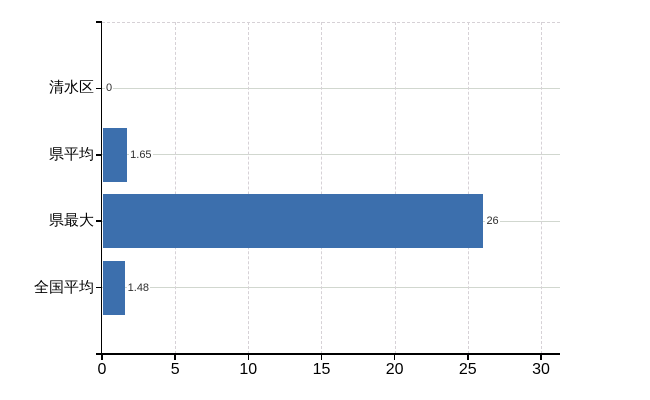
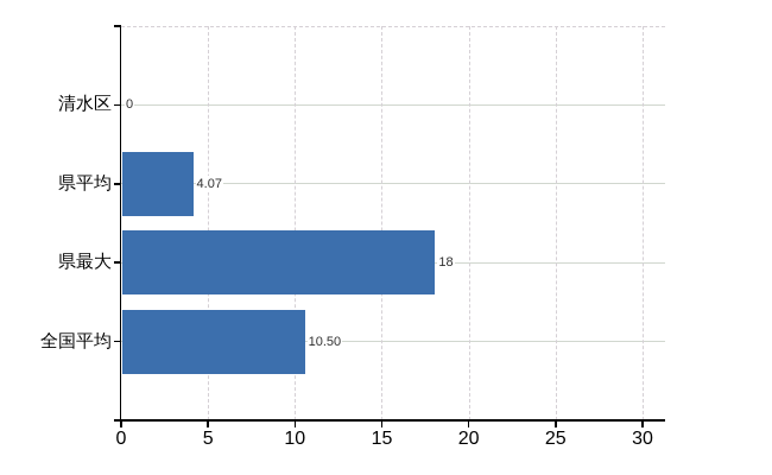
県平均: 1.65 -> 4.07
県最大: 26 -> 18
全国平均: 1.48 -> 10.50
